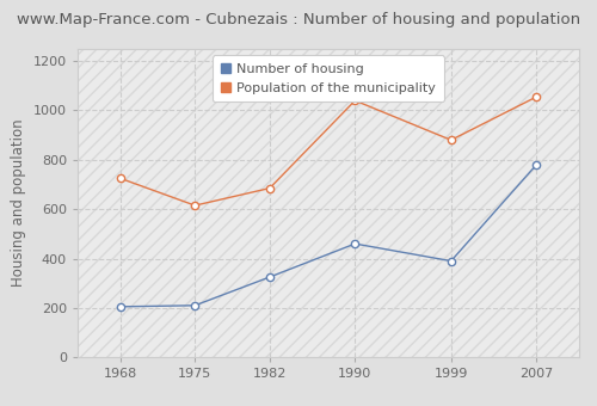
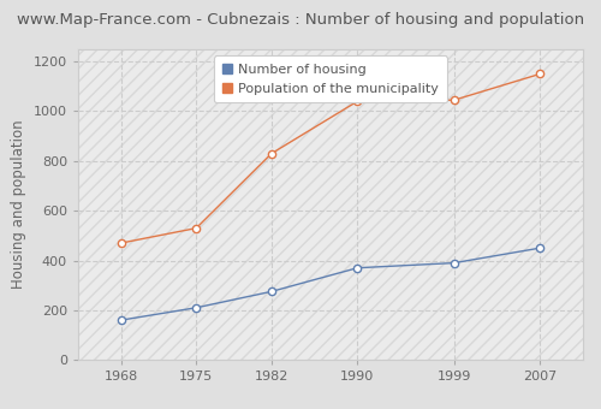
Number of housing/1968: 205 -> 160
Population of the municipality/1968: 725 -> 470
Population of the municipality/1975: 615 -> 530
Number of housing/1982: 325 -> 275
Population of the municipality/1982: 685 -> 830
Number of housing/1990: 460 -> 370
Population of the municipality/1999: 880 -> 1045
Number of housing/2007: 780 -> 450
Population of the municipality/2007: 1055 -> 1150
